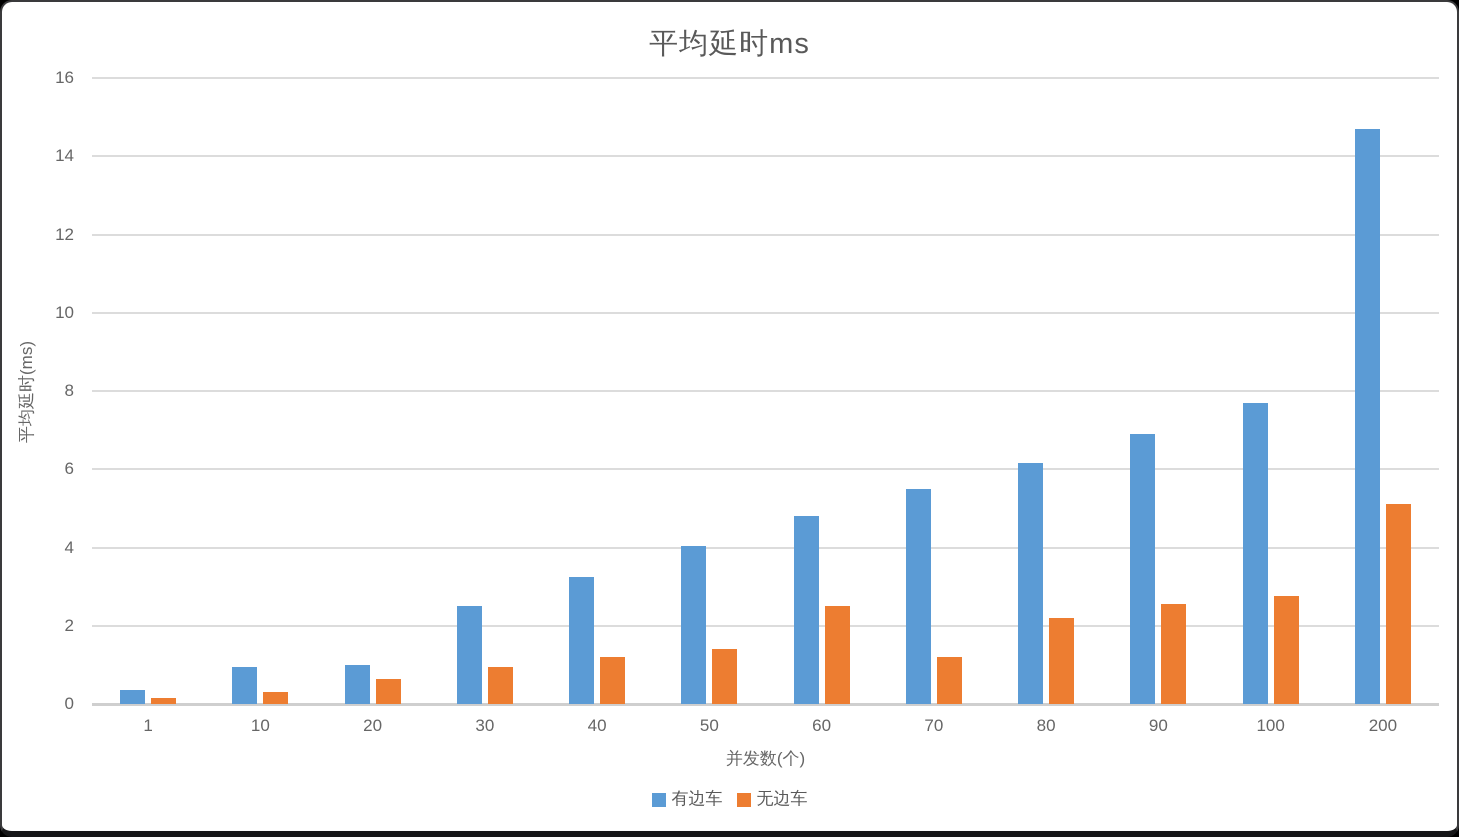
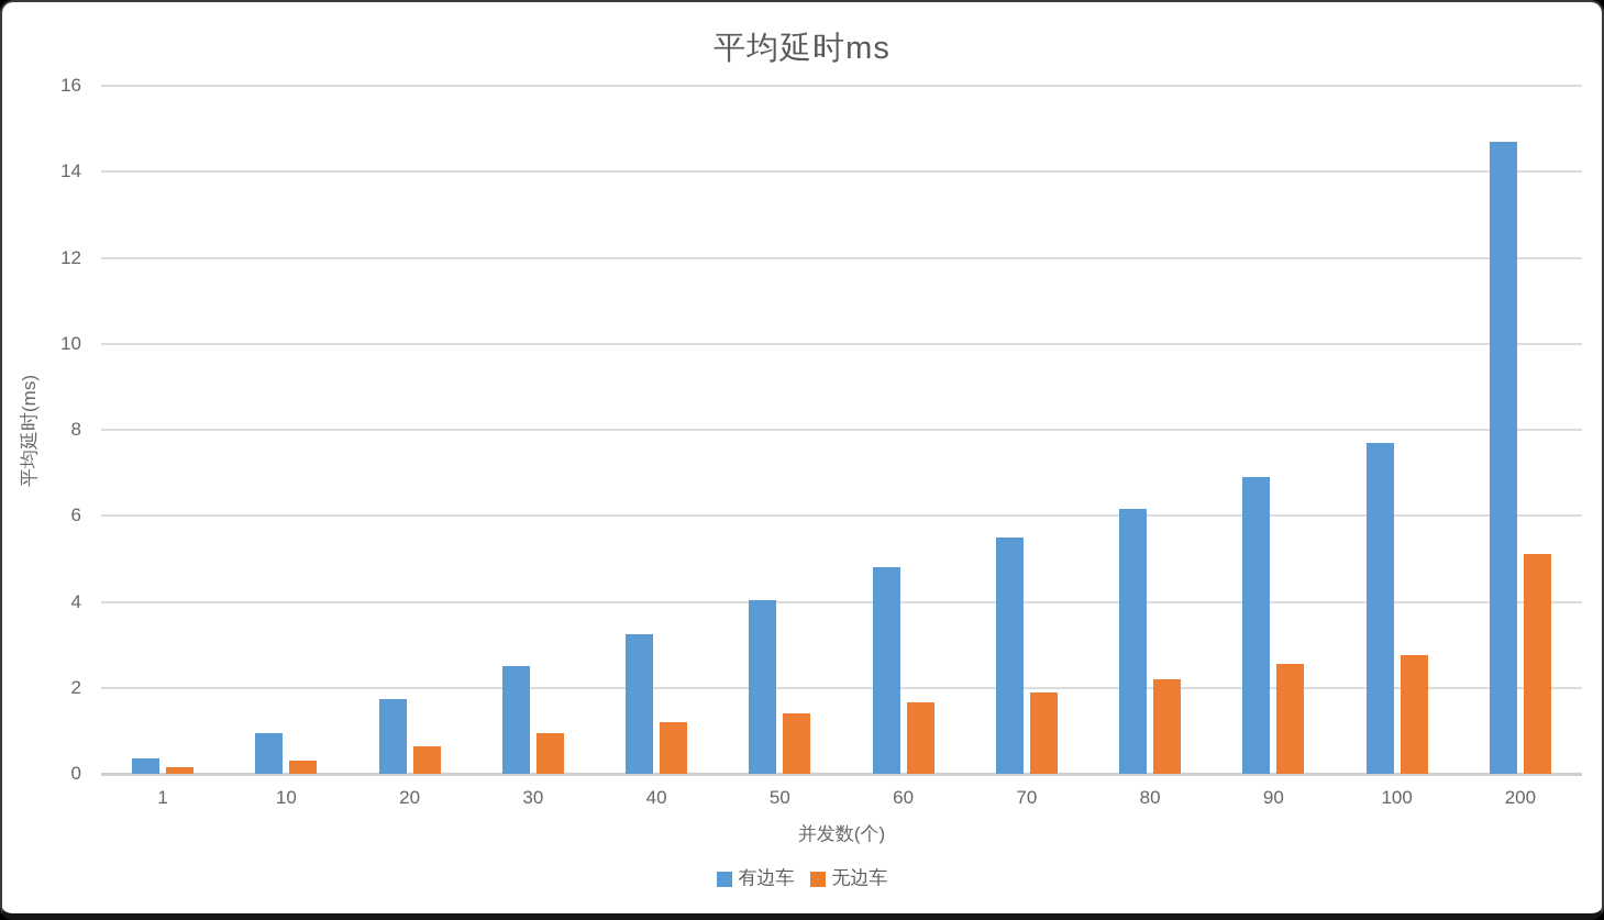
有边车/20: 1.0 -> 1.8
无边车/60: 2.5 -> 1.6
无边车/70: 1.2 -> 1.9
